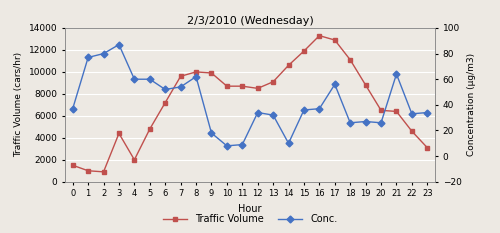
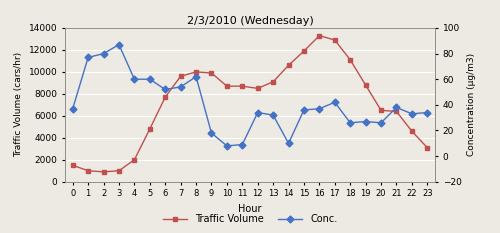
Traffic Volume/3: 4400 -> 1000
Traffic Volume/6: 7200 -> 7700
Conc./17: 56 -> 42
Conc./21: 64 -> 38
